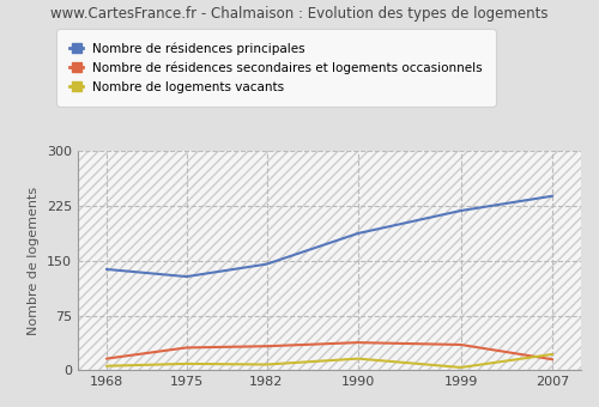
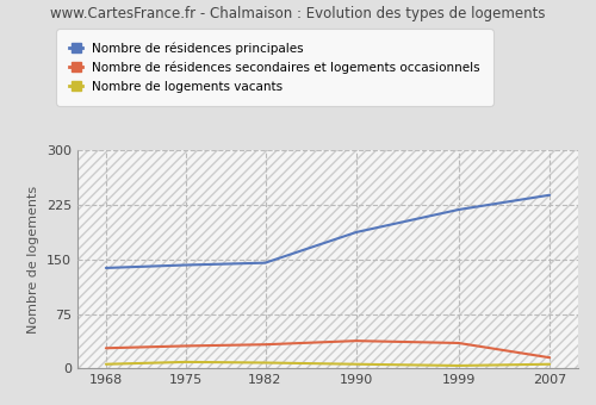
Nombre de résidences secondaires et logements occasionnels/1968: 16 -> 28
Nombre de résidences principales/1975: 128 -> 142
Nombre de logements vacants/1990: 16 -> 6
Nombre de logements vacants/2007: 22 -> 6
